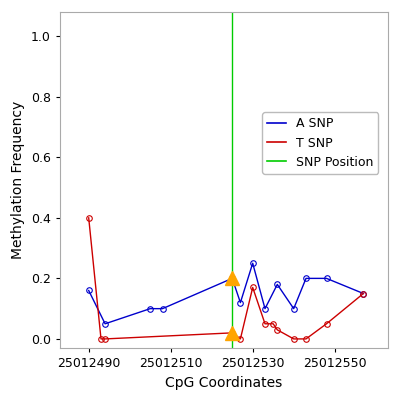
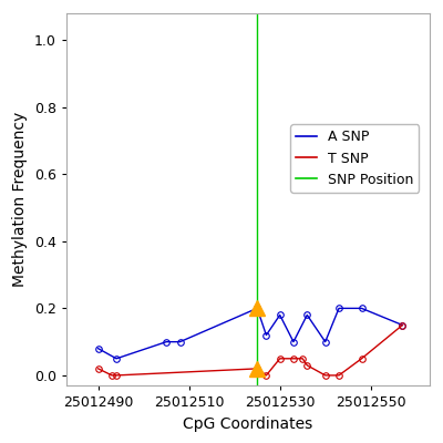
A SNP/25012490: 0.16 -> 0.08
T SNP/25012490: 0.40 -> 0.02
A SNP/25012530: 0.25 -> 0.18
T SNP/25012530: 0.17 -> 0.05
